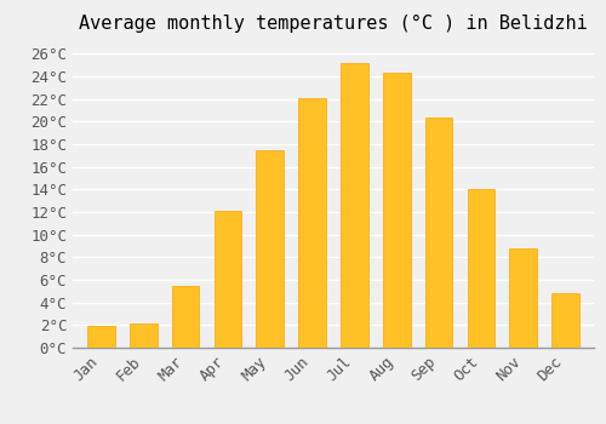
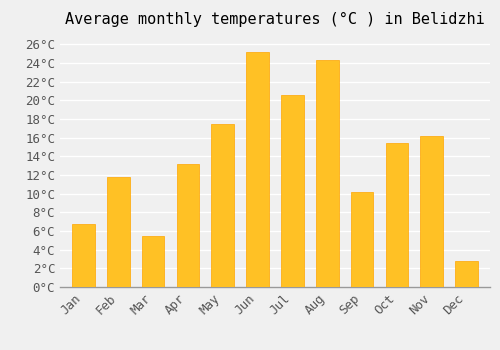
Jan: 1.9°C -> 6.8°C
Feb: 2.1°C -> 11.8°C
Apr: 12.1°C -> 13.2°C
Jun: 22.1°C -> 25.2°C
Jul: 25.2°C -> 20.6°C
Sep: 20.4°C -> 10.2°C
Oct: 14.0°C -> 15.4°C
Nov: 8.8°C -> 16.2°C
Dec: 4.8°C -> 2.8°C
